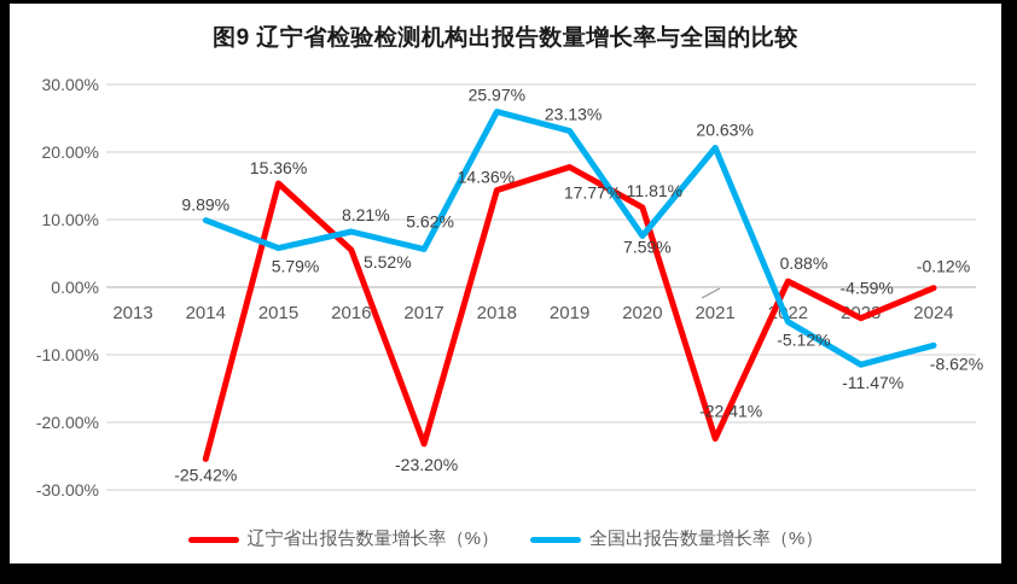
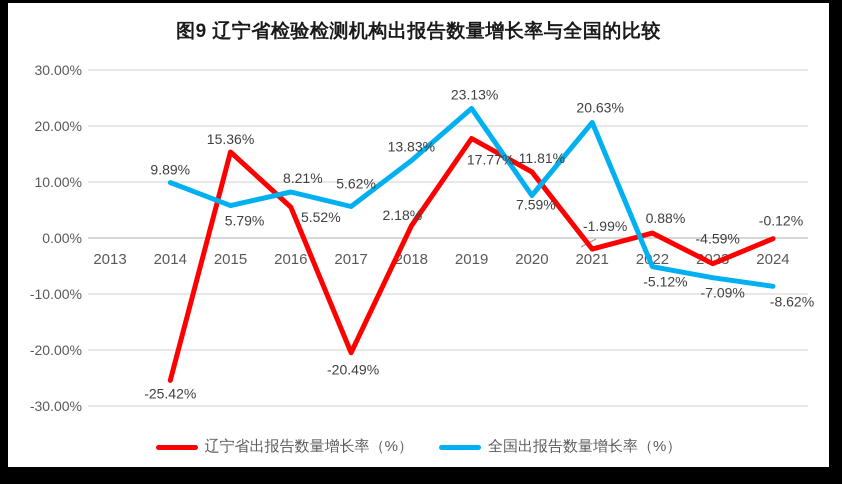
辽宁省出报告数量增长率（%）/2017: -23.20% -> -20.49%
辽宁省出报告数量增长率（%）/2018: 14.36% -> 2.18%
全国出报告数量增长率（%）/2018: 25.97% -> 13.83%
辽宁省出报告数量增长率（%）/2021: -22.41% -> -1.99%
全国出报告数量增长率（%）/2023: -11.47% -> -7.09%
